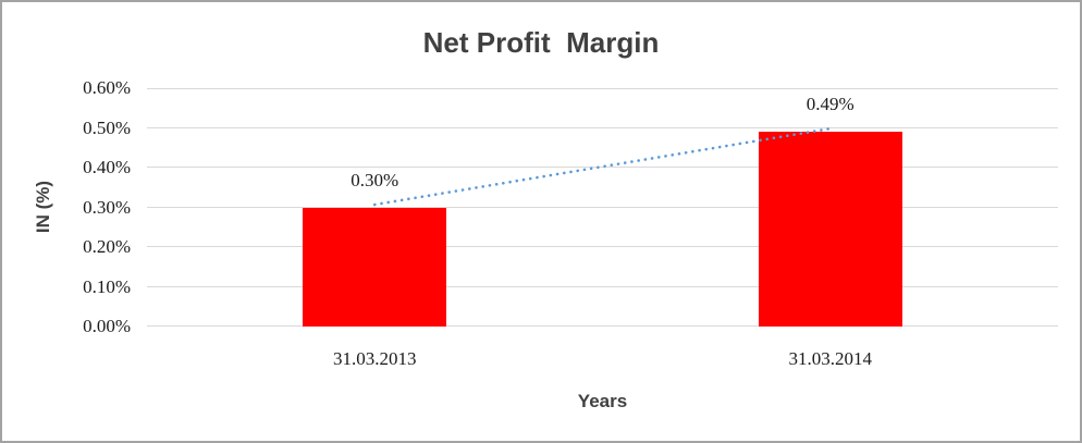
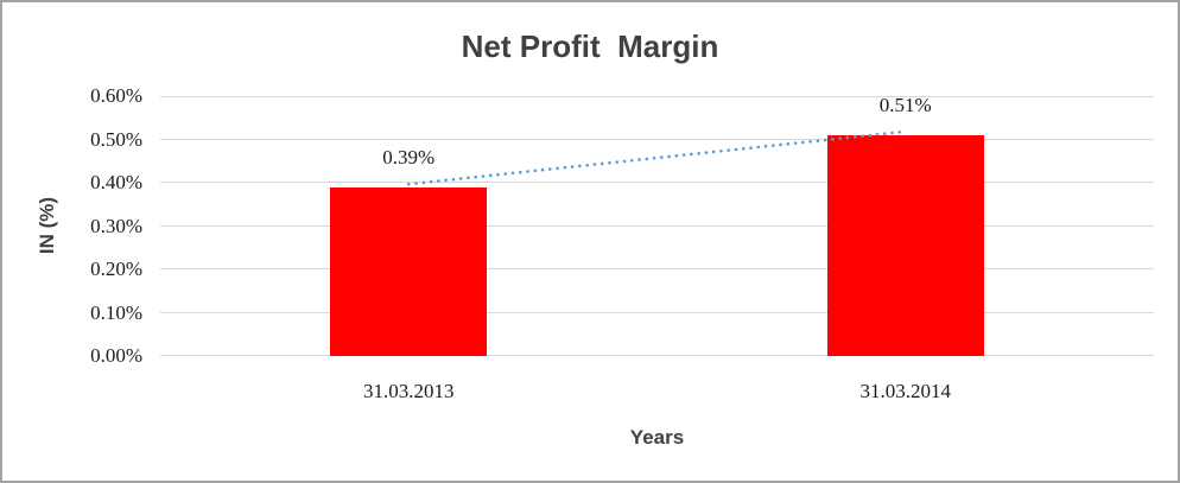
31.03.2013: 0.30% -> 0.39%
31.03.2014: 0.49% -> 0.51%
